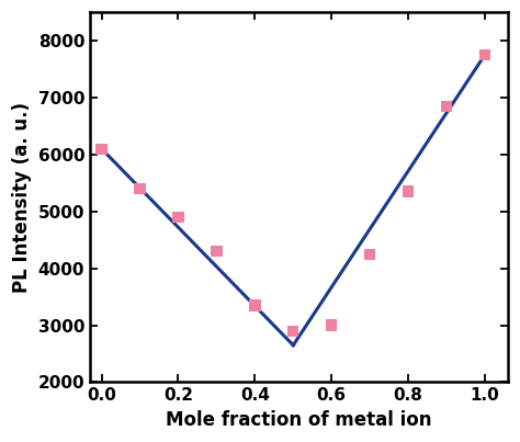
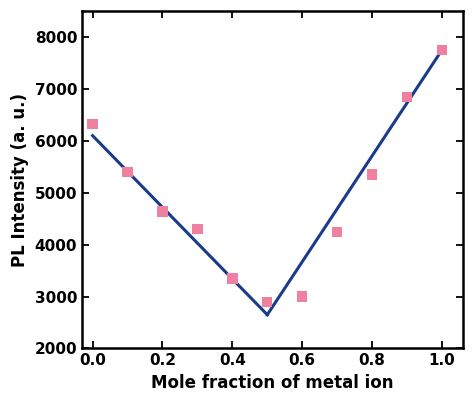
0.0: 6100 -> 6320
0.2: 4900 -> 4640
